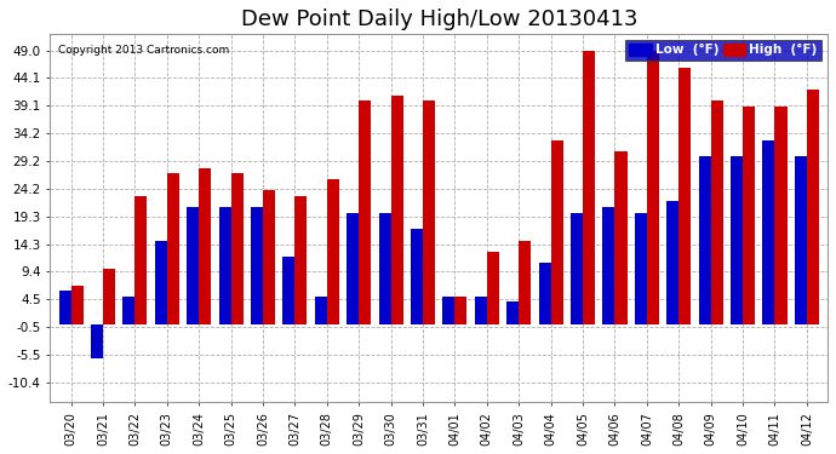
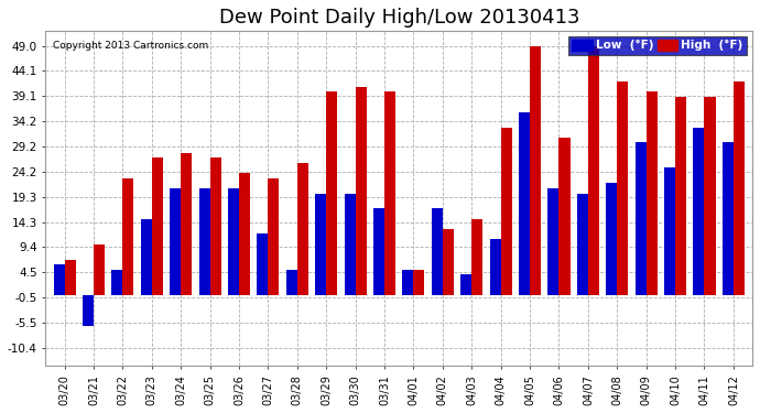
Low (°F)/04/02: 5 -> 17
Low (°F)/04/05: 20 -> 36
High (°F)/04/08: 46 -> 42
Low (°F)/04/10: 30 -> 25
